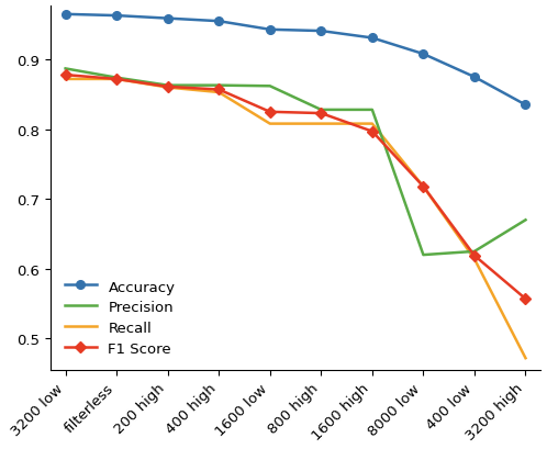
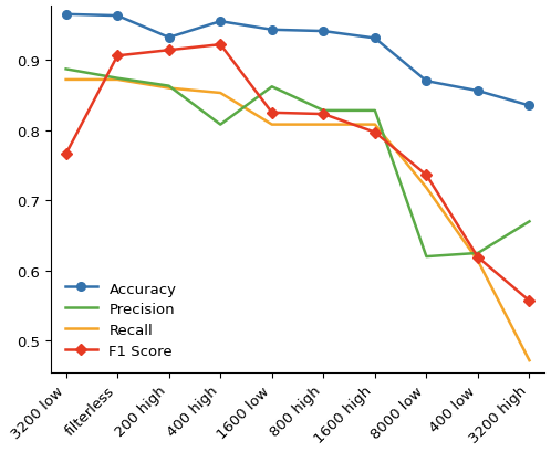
F1 Score/3200 low: 0.878 -> 0.766
F1 Score/filterless: 0.872 -> 0.906
Accuracy/200 high: 0.959 -> 0.932
F1 Score/200 high: 0.861 -> 0.914
Precision/400 high: 0.863 -> 0.808
F1 Score/400 high: 0.857 -> 0.922
Accuracy/8000 low: 0.908 -> 0.870
F1 Score/8000 low: 0.718 -> 0.736
Accuracy/400 low: 0.875 -> 0.856
